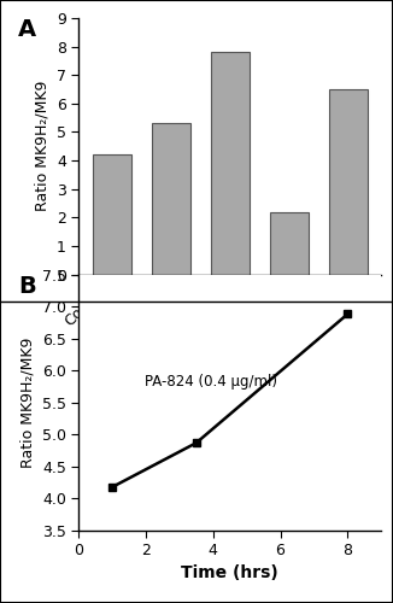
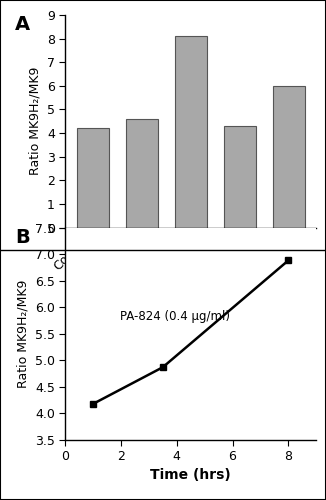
824-0.4 μg/ml: 5.3 -> 4.6
824-2.0 μg/ml: 7.8 -> 8.1
INH-0.4 μg/ml: 2.2 -> 4.3
KCN-10 μg/ml: 6.5 -> 6.0
